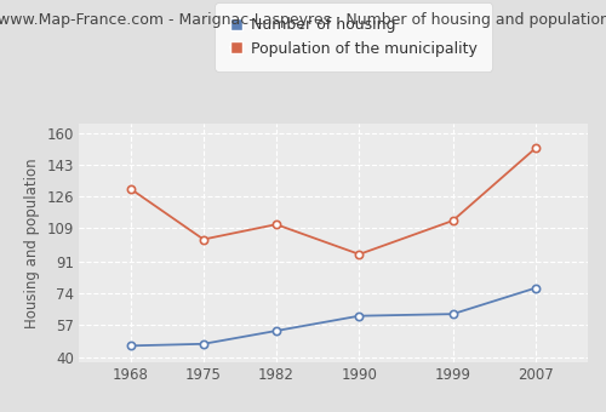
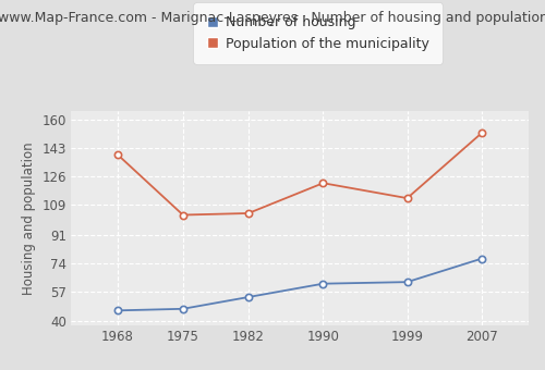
Population of the municipality/1968: 130 -> 139
Population of the municipality/1982: 111 -> 104
Population of the municipality/1990: 95 -> 122
